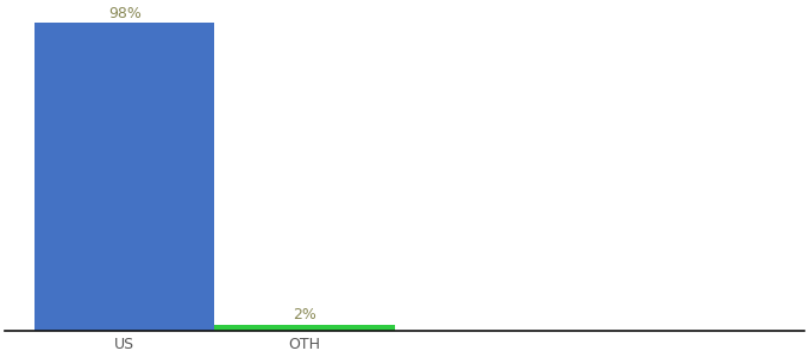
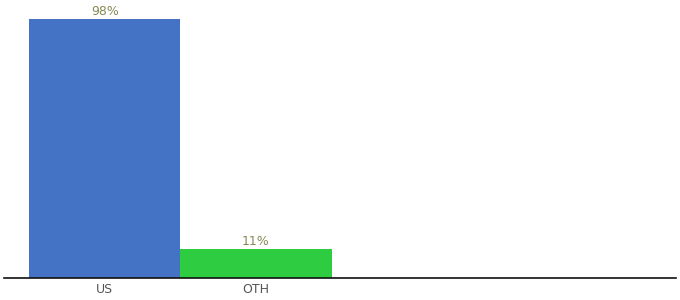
OTH: 2% -> 11%
